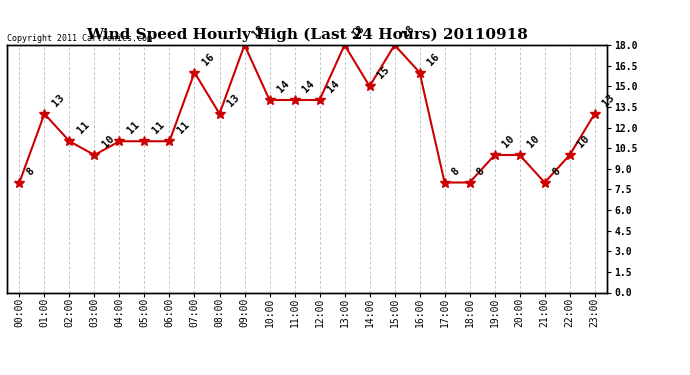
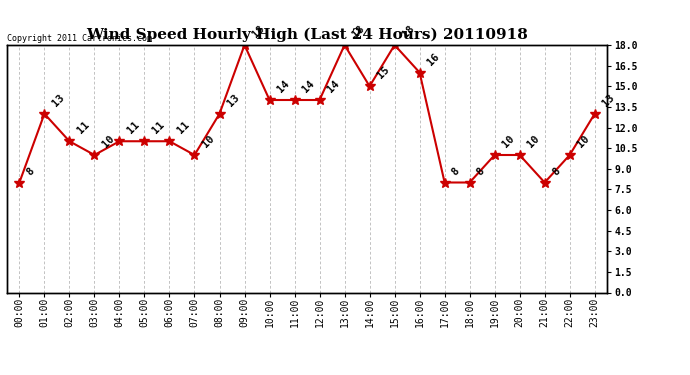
07:00: 16 -> 10
